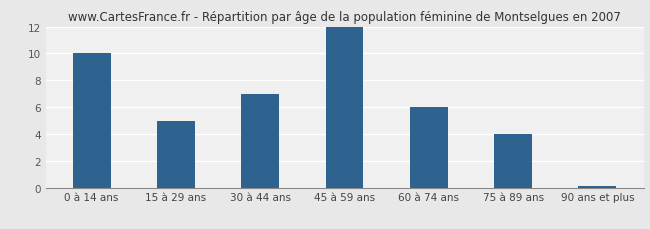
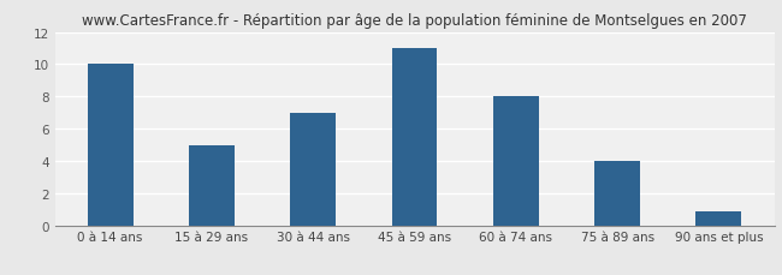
45 à 59 ans: 12.0 -> 11.0
60 à 74 ans: 6.0 -> 8.0
90 ans et plus: 0.1 -> 0.9
